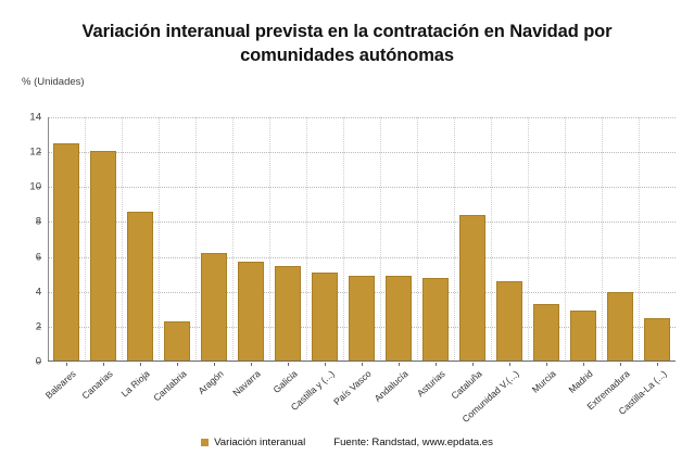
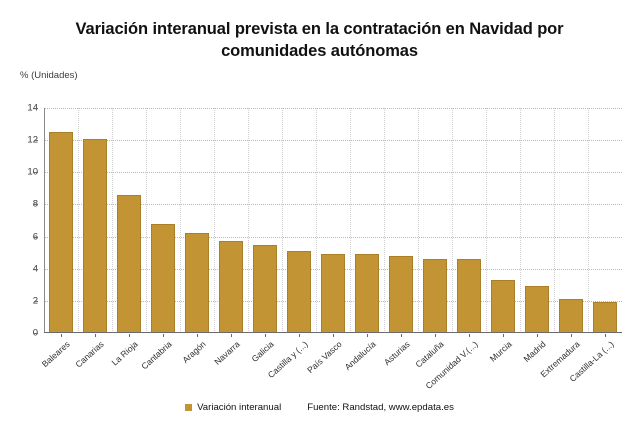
Cantabria: 2.3 -> 6.8
Cataluña: 8.4 -> 4.6
Extremadura: 4.0 -> 2.1
Castilla-La (...): 2.5 -> 1.9
